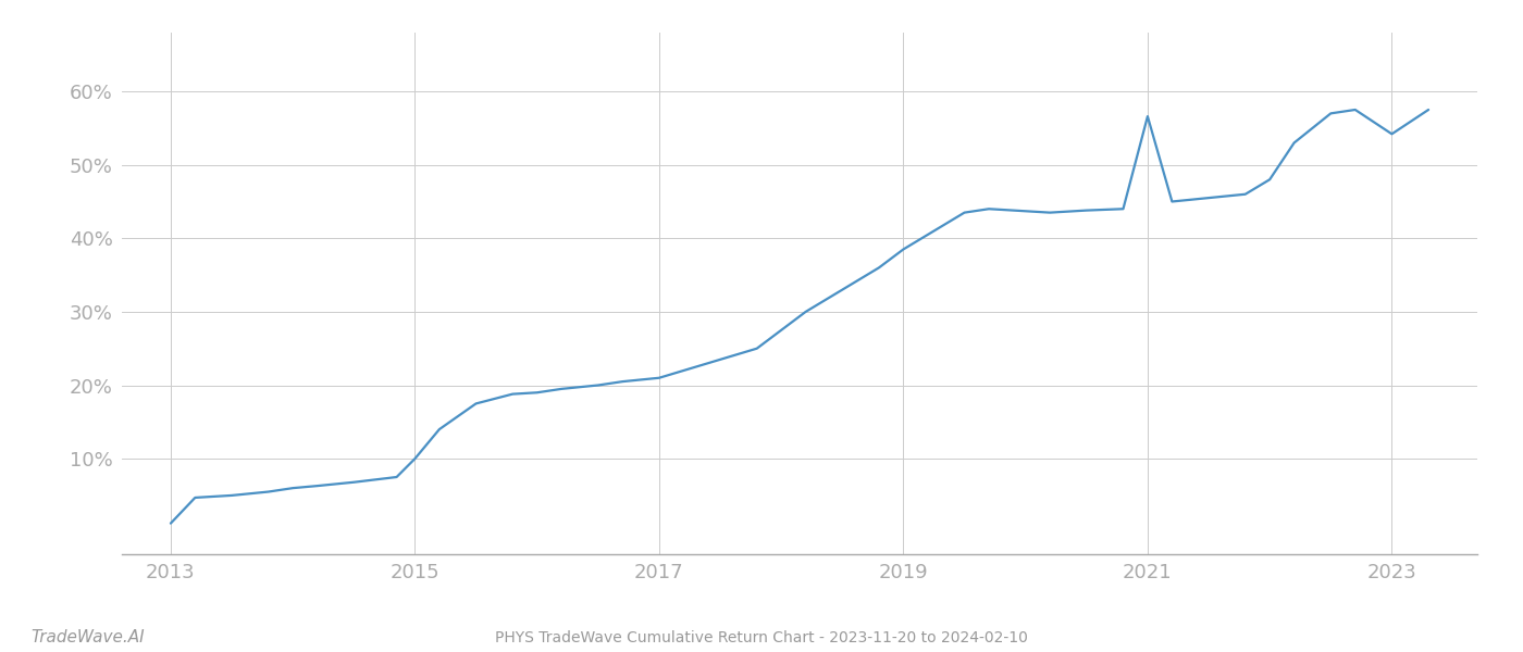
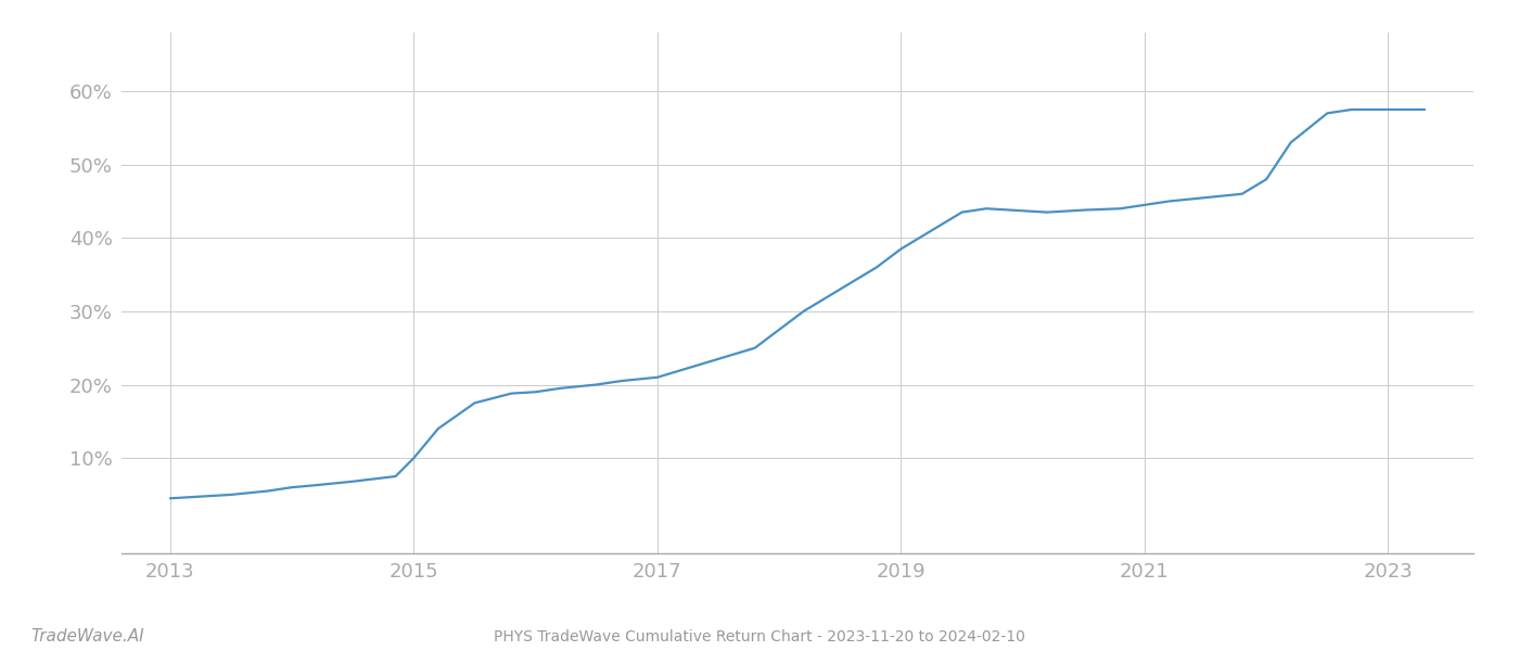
2013: 1.2% -> 4.5%
2021: 56.6% -> 44.5%
2023: 54.2% -> 57.5%
